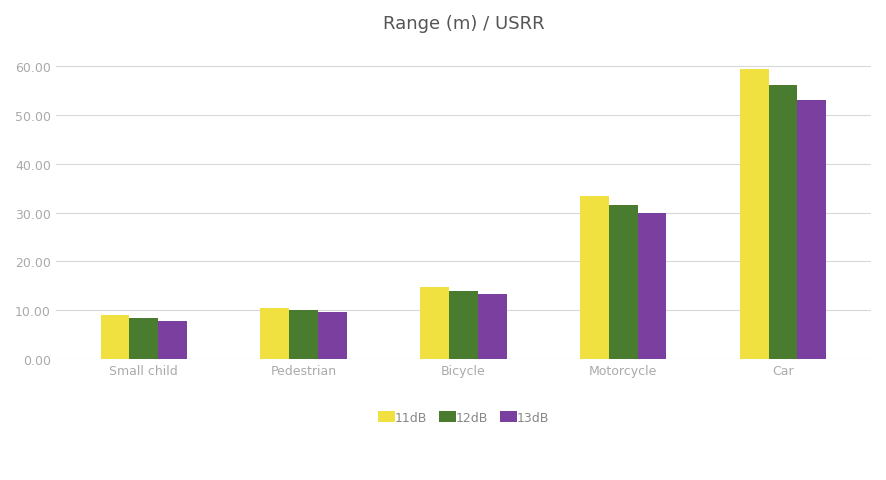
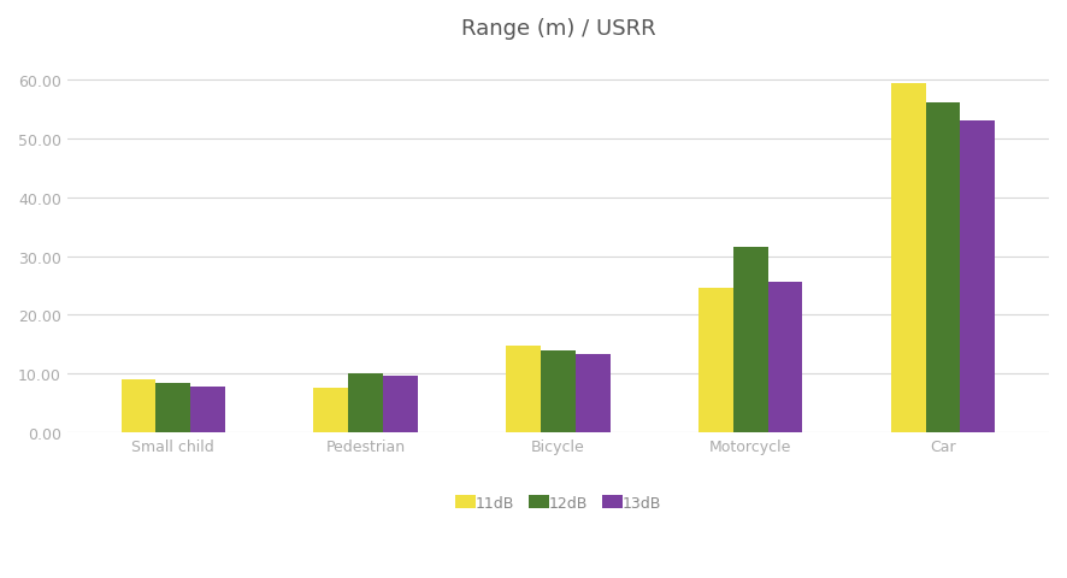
11dB/Pedestrian: 10.5 -> 7.5
11dB/Motorcycle: 33.4 -> 24.5
13dB/Motorcycle: 29.8 -> 25.5
